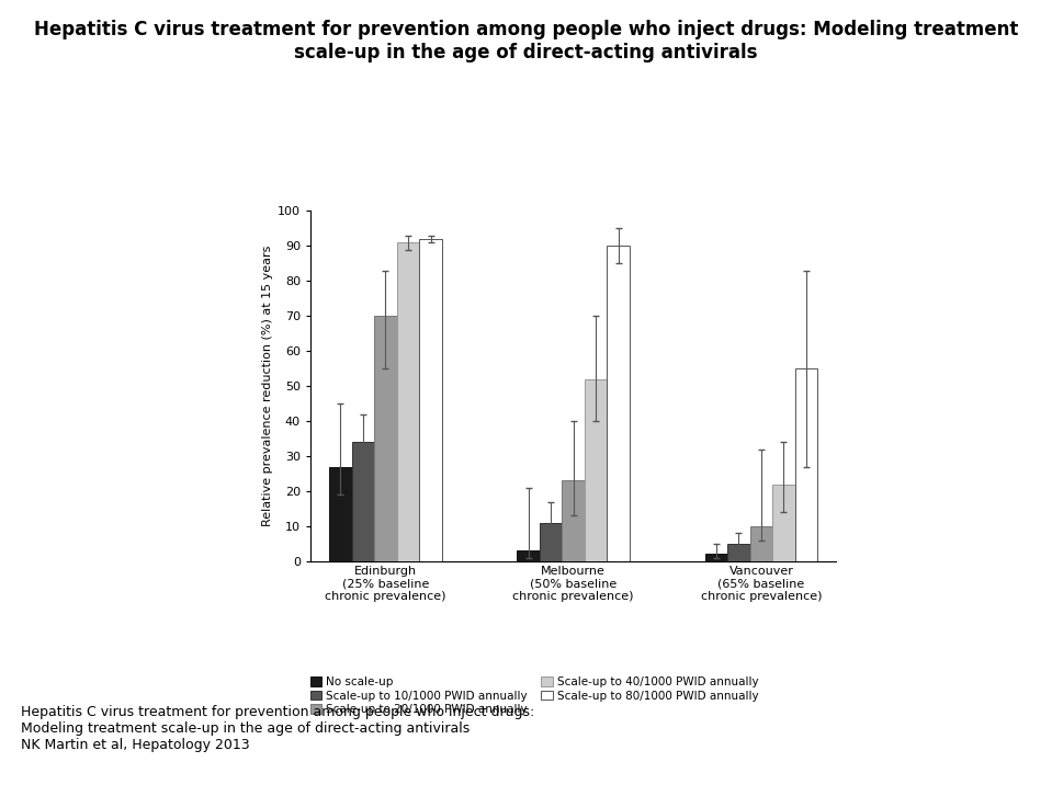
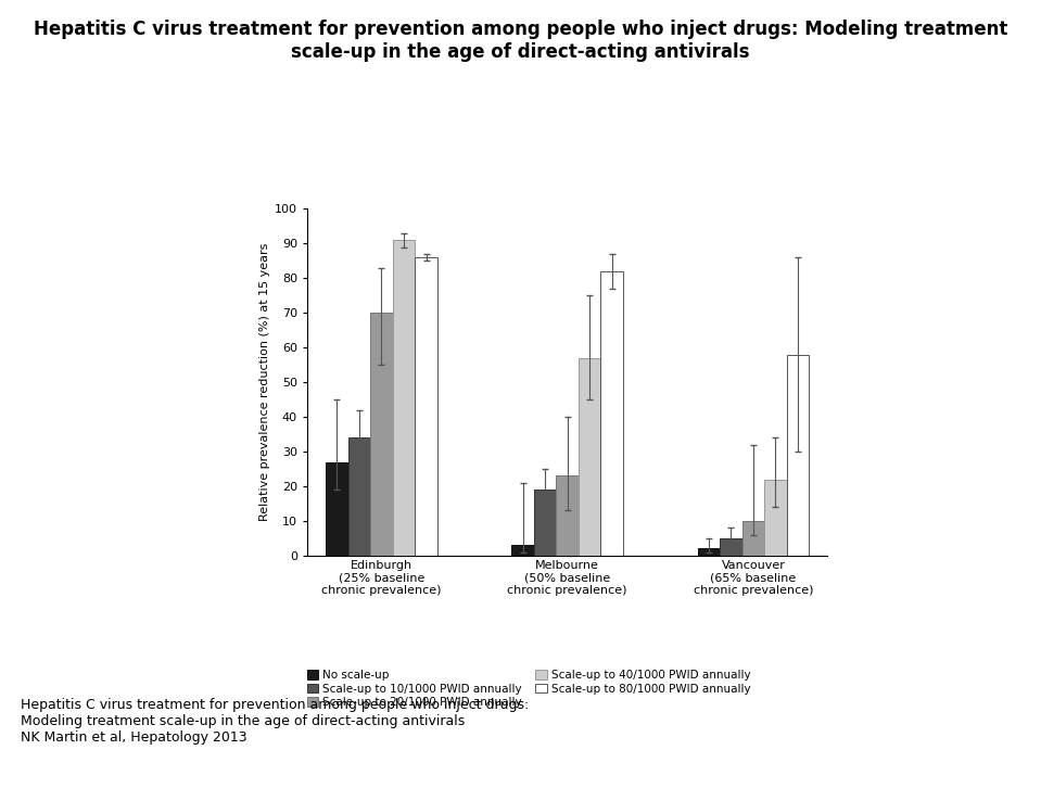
Scale-up to 80/1000 PWID annually/Edinburgh (25% baseline chronic prevalence): 92 -> 86
Scale-up to 10/1000 PWID annually/Melbourne (50% baseline chronic prevalence): 11 -> 19
Scale-up to 40/1000 PWID annually/Melbourne (50% baseline chronic prevalence): 52 -> 57
Scale-up to 80/1000 PWID annually/Melbourne (50% baseline chronic prevalence): 90 -> 82
Scale-up to 80/1000 PWID annually/Vancouver (65% baseline chronic prevalence): 55 -> 58
